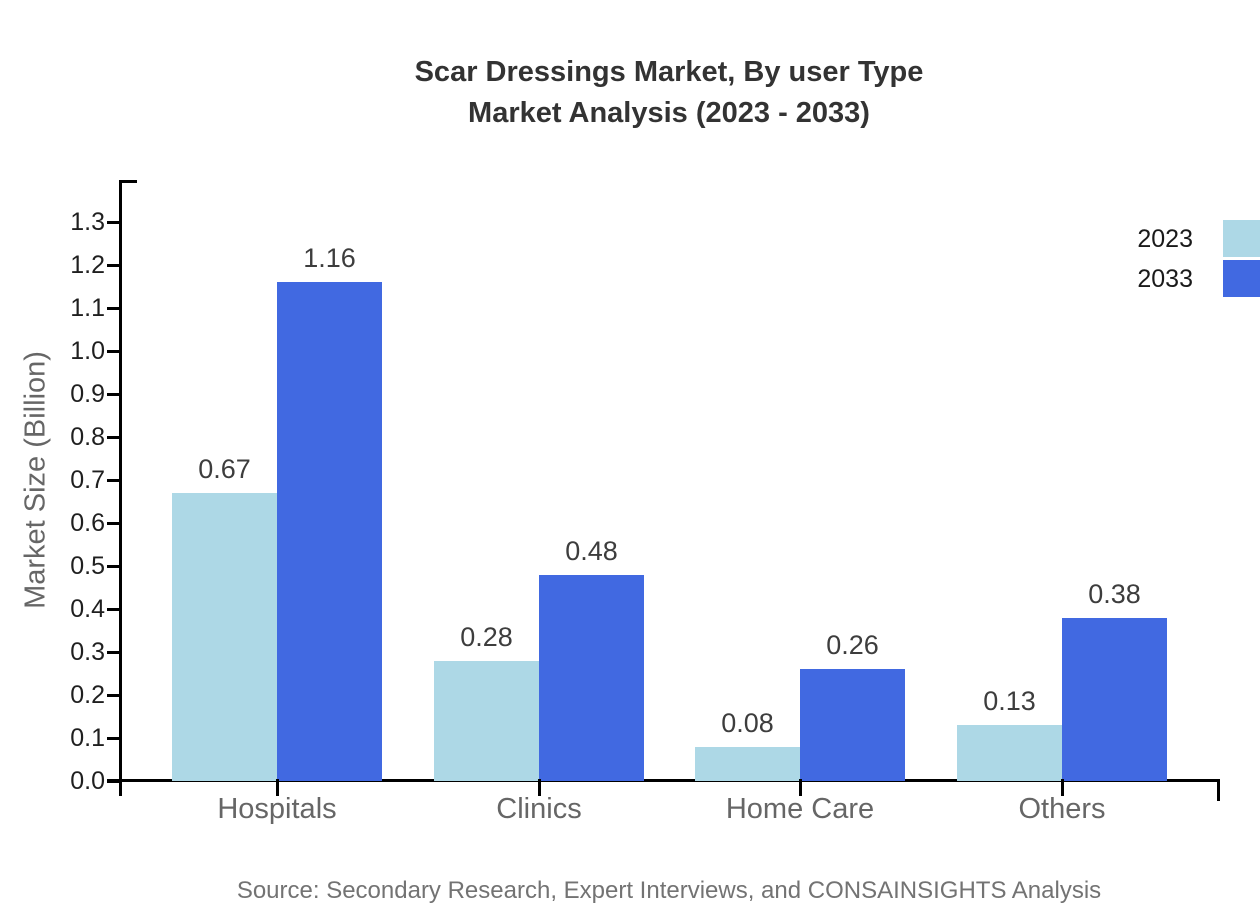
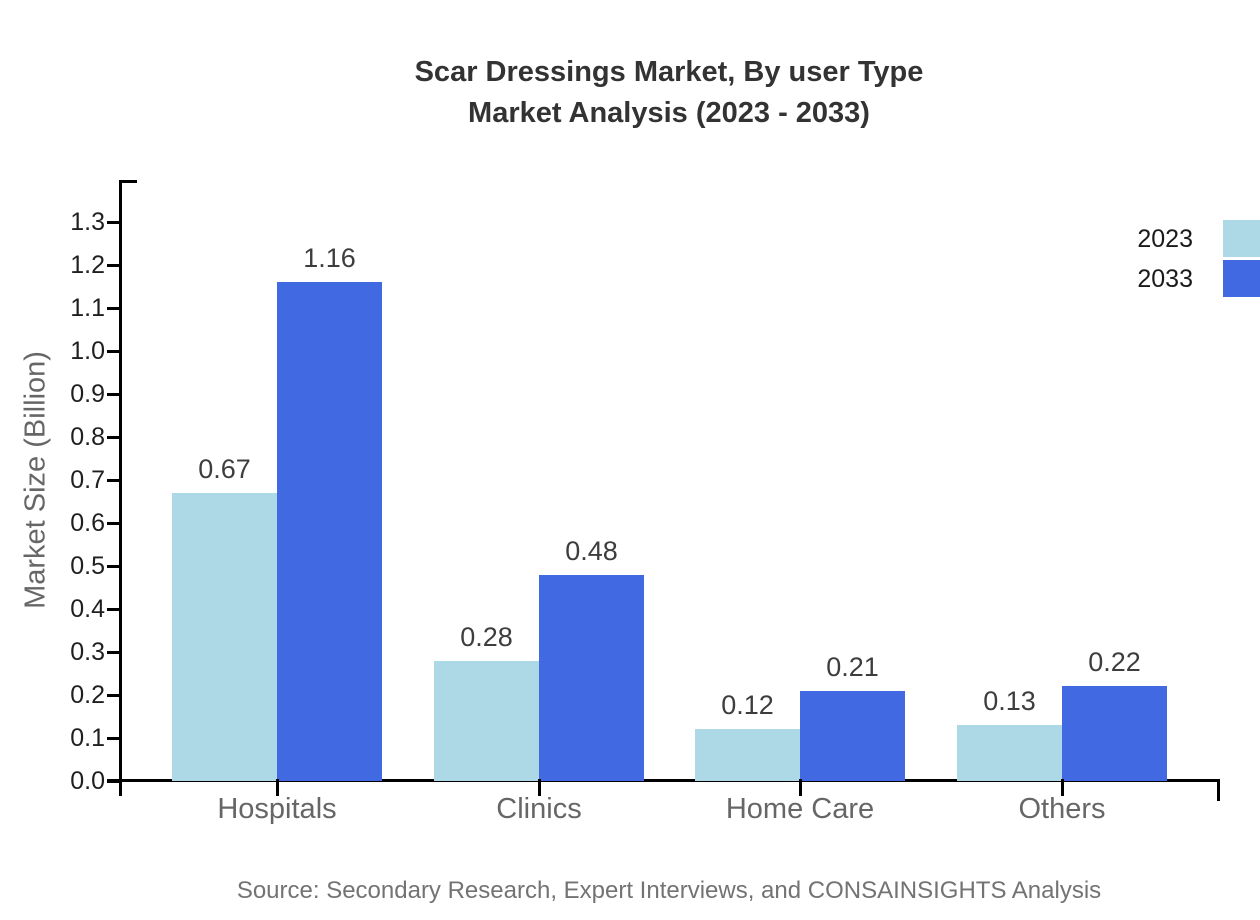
2023/Home Care: 0.08 -> 0.12
2033/Home Care: 0.26 -> 0.21
2033/Others: 0.38 -> 0.22
